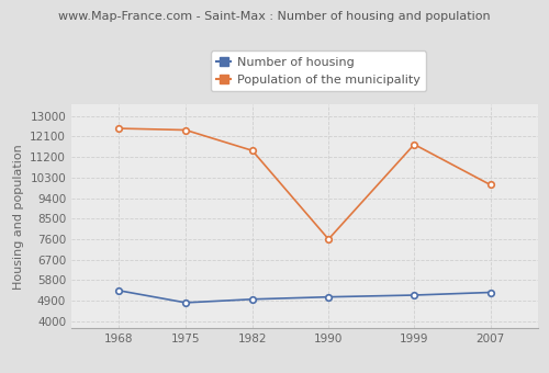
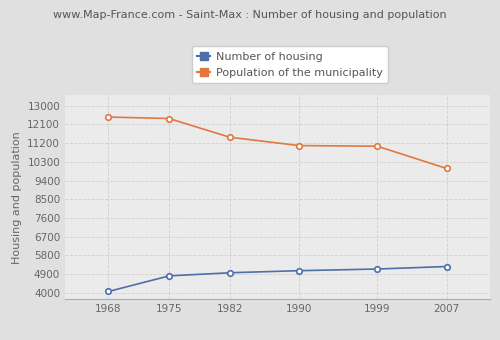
Number of housing/1968: 5350 -> 4070
Population of the municipality/1990: 7600 -> 11080
Population of the municipality/1999: 11750 -> 11050
